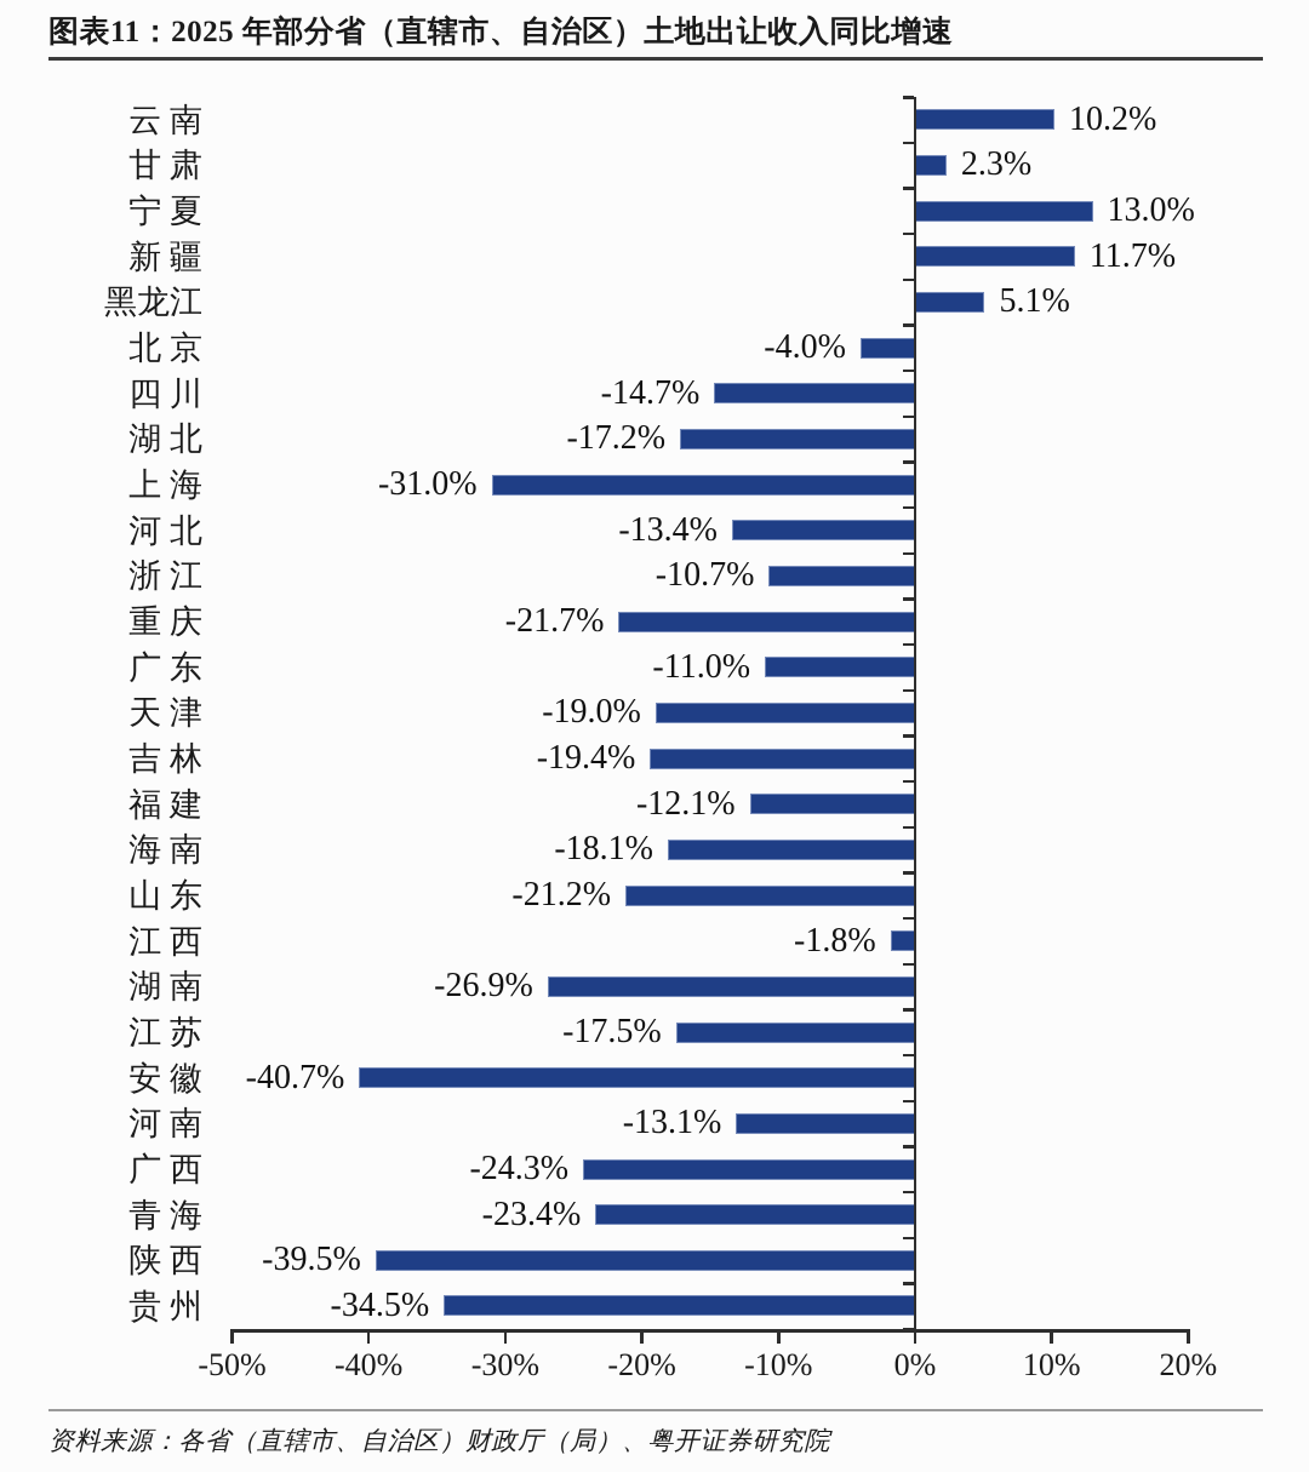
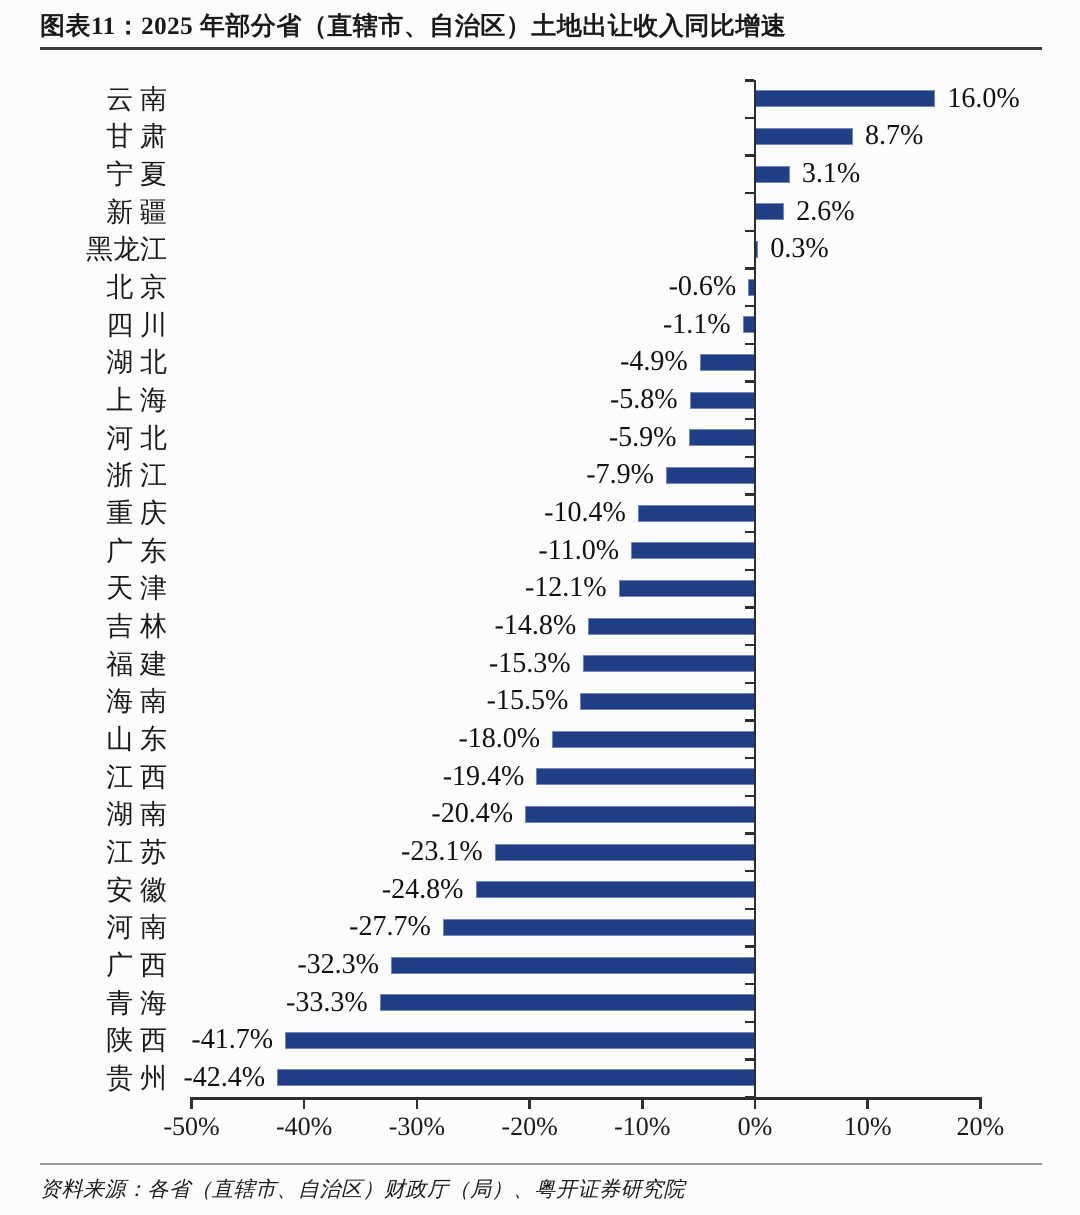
云南: 10.2% -> 16.0%
甘肃: 2.3% -> 8.7%
宁夏: 13.0% -> 3.1%
新疆: 11.7% -> 2.6%
黑龙江: 5.1% -> 0.3%
北京: -4.0% -> -0.6%
四川: -14.7% -> -1.1%
湖北: -17.2% -> -4.9%
上海: -31.0% -> -5.8%
河北: -13.4% -> -5.9%
浙江: -10.7% -> -7.9%
重庆: -21.7% -> -10.4%
天津: -19.0% -> -12.1%
吉林: -19.4% -> -14.8%
福建: -12.1% -> -15.3%
海南: -18.1% -> -15.5%
山东: -21.2% -> -18.0%
江西: -1.8% -> -19.4%
湖南: -26.9% -> -20.4%
江苏: -17.5% -> -23.1%
安徽: -40.7% -> -24.8%
河南: -13.1% -> -27.7%
广西: -24.3% -> -32.3%
青海: -23.4% -> -33.3%
陕西: -39.5% -> -41.7%
贵州: -34.5% -> -42.4%
